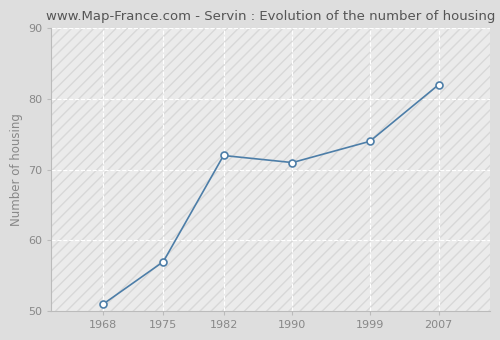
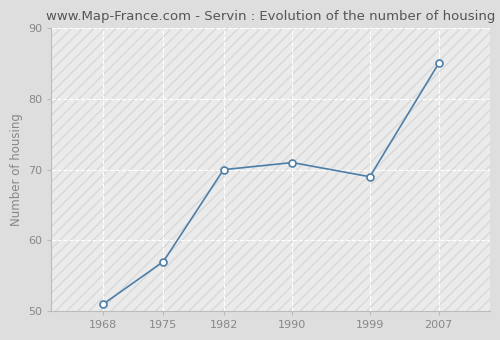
1982: 72 -> 70
1999: 74 -> 69
2007: 82 -> 85
